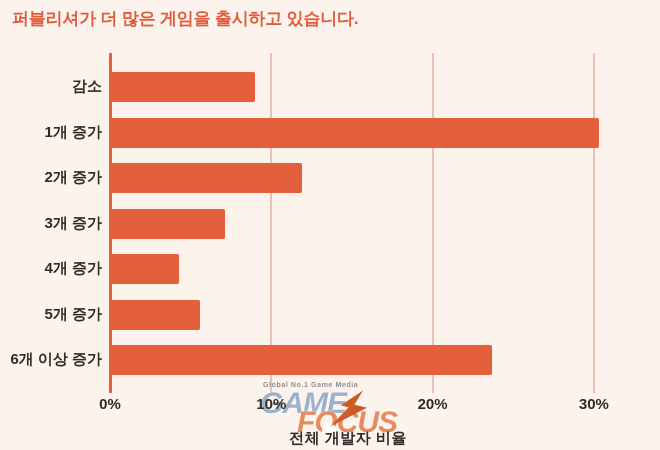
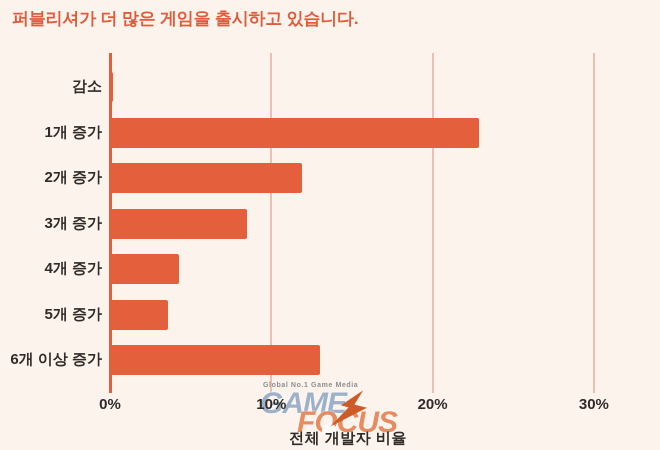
감소: 9.1% -> 0.3%
1개 증가: 30.4% -> 23.0%
3개 증가: 7.2% -> 8.6%
5개 증가: 5.7% -> 3.7%
6개 이상 증가: 23.8% -> 13.1%
